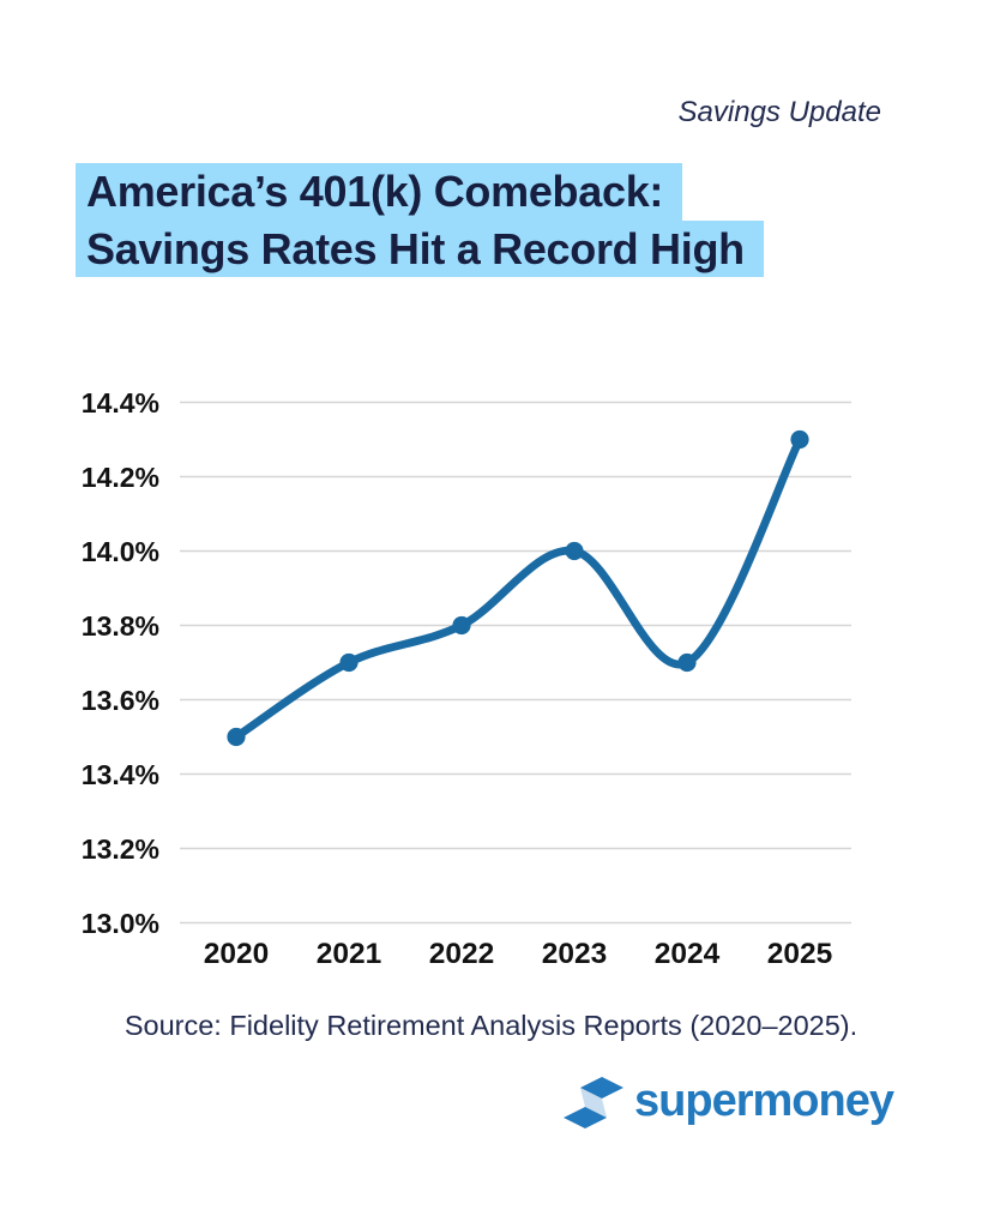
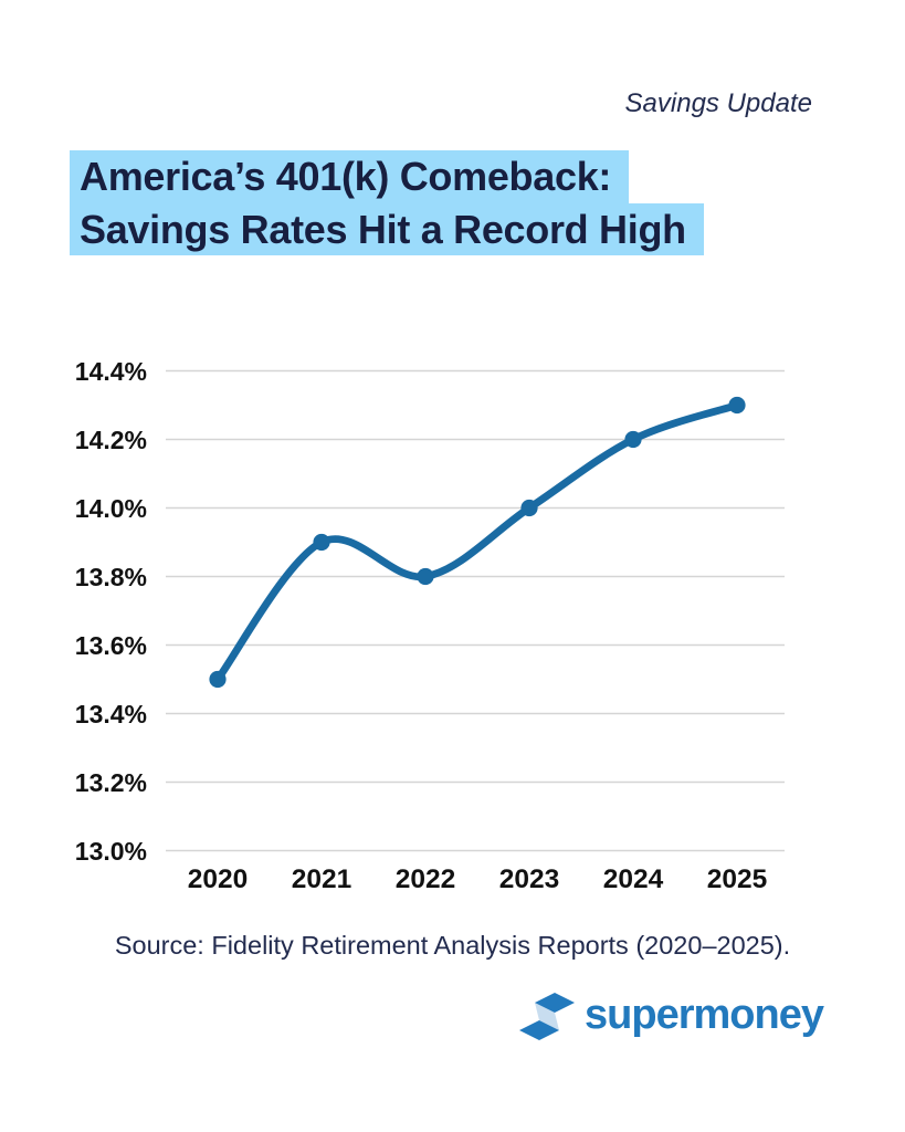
2021: 13.7% -> 13.9%
2024: 13.7% -> 14.2%
